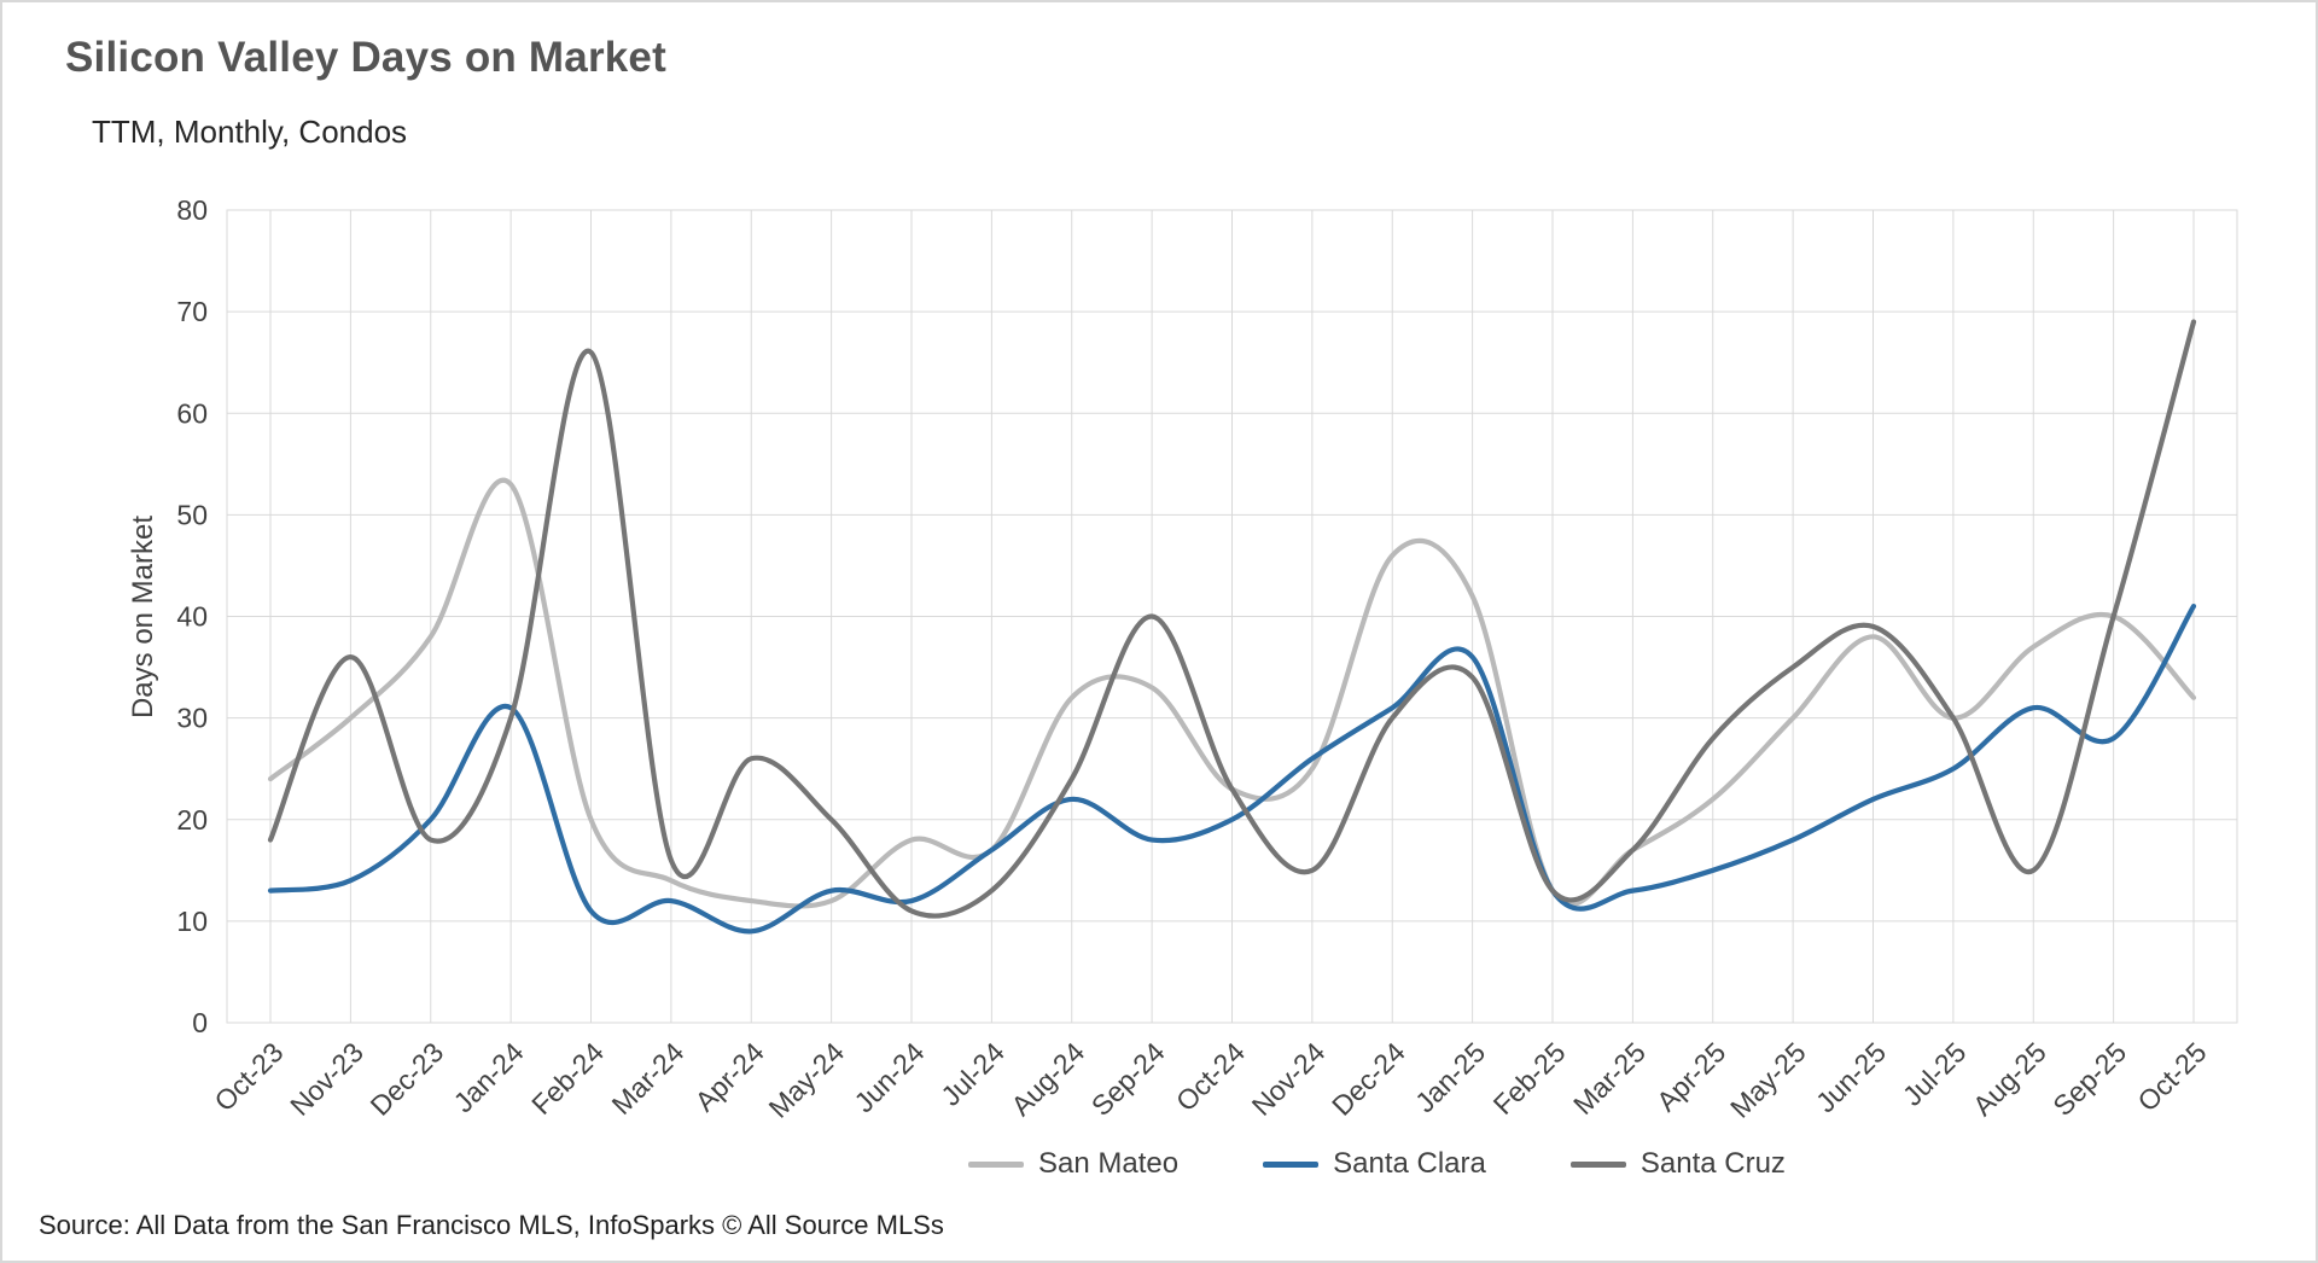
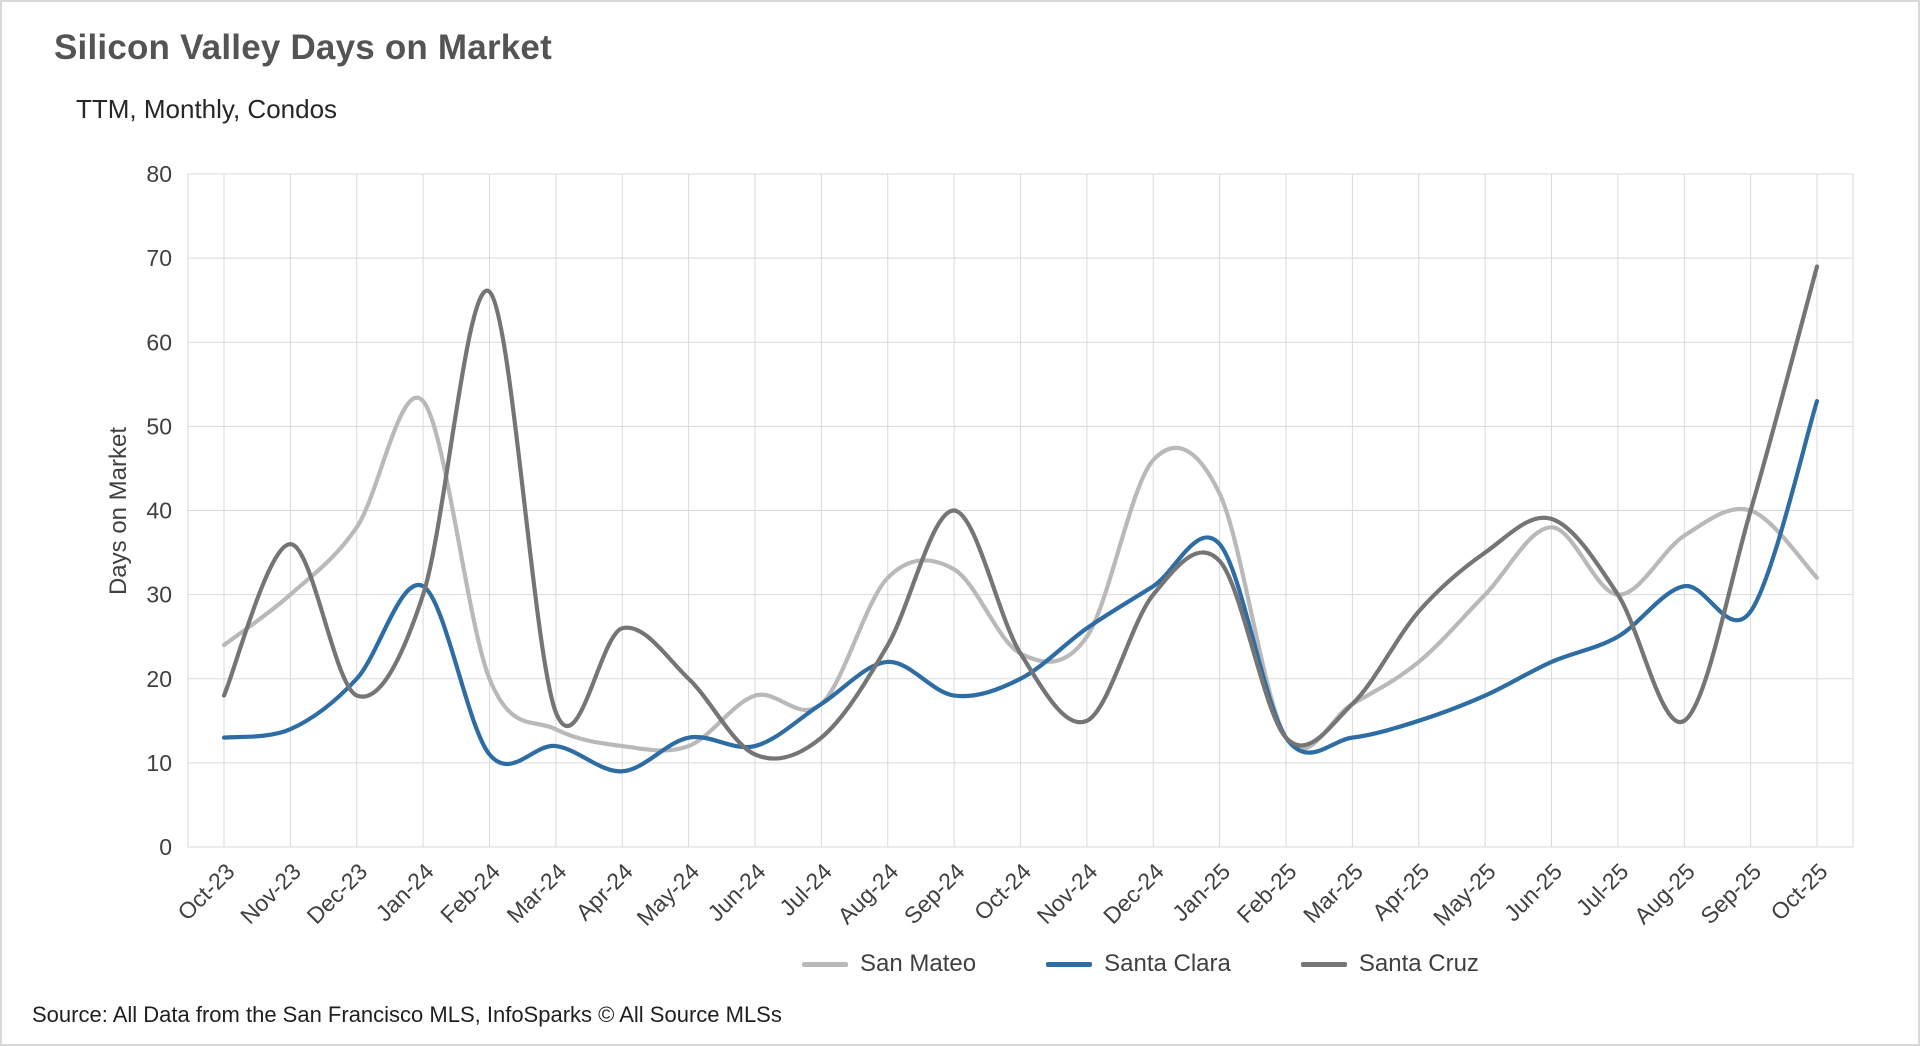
Santa Clara/Oct-25: 41 -> 53
